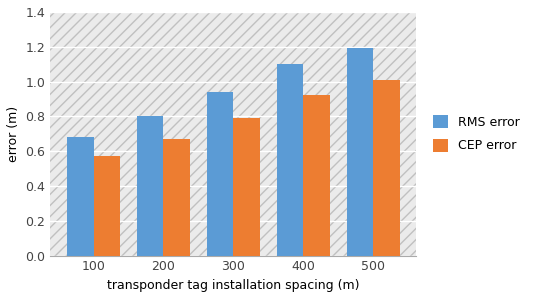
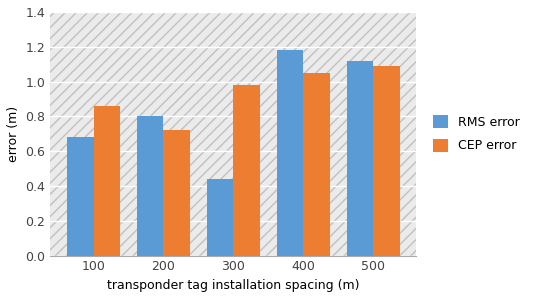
CEP error/100: 0.57 -> 0.86
CEP error/200: 0.67 -> 0.72
RMS error/300: 0.94 -> 0.44
CEP error/300: 0.79 -> 0.98
RMS error/400: 1.10 -> 1.18
CEP error/400: 0.92 -> 1.05
RMS error/500: 1.19 -> 1.12
CEP error/500: 1.01 -> 1.09
